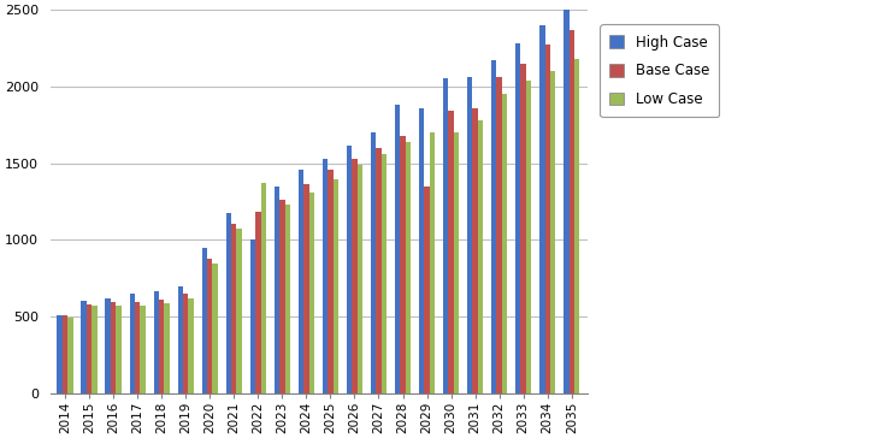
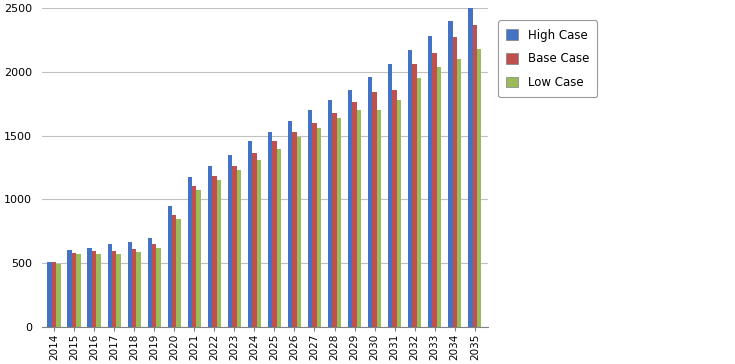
High Case/2022: 1000 -> 1260
Low Case/2022: 1370 -> 1150
High Case/2028: 1880 -> 1780
Base Case/2029: 1350 -> 1760
High Case/2030: 2050 -> 1960
